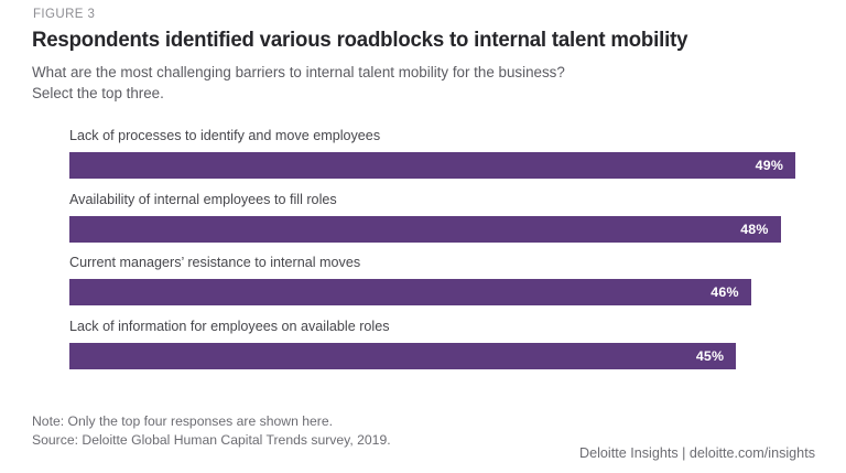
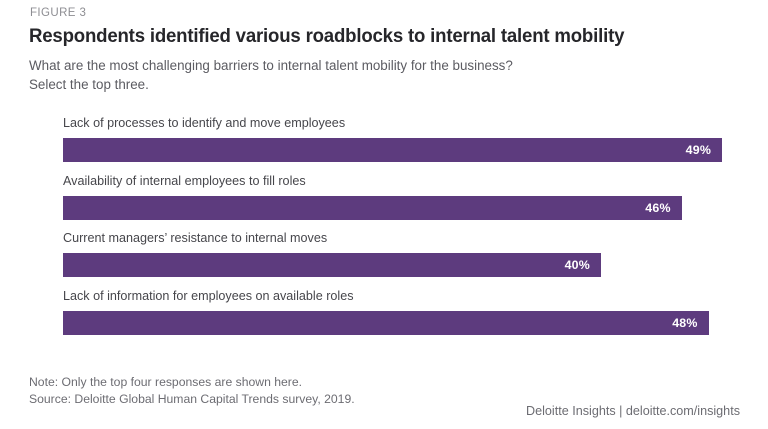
Availability of internal employees to fill roles: 48% -> 46%
Current managers’ resistance to internal moves: 46% -> 40%
Lack of information for employees on available roles: 45% -> 48%
